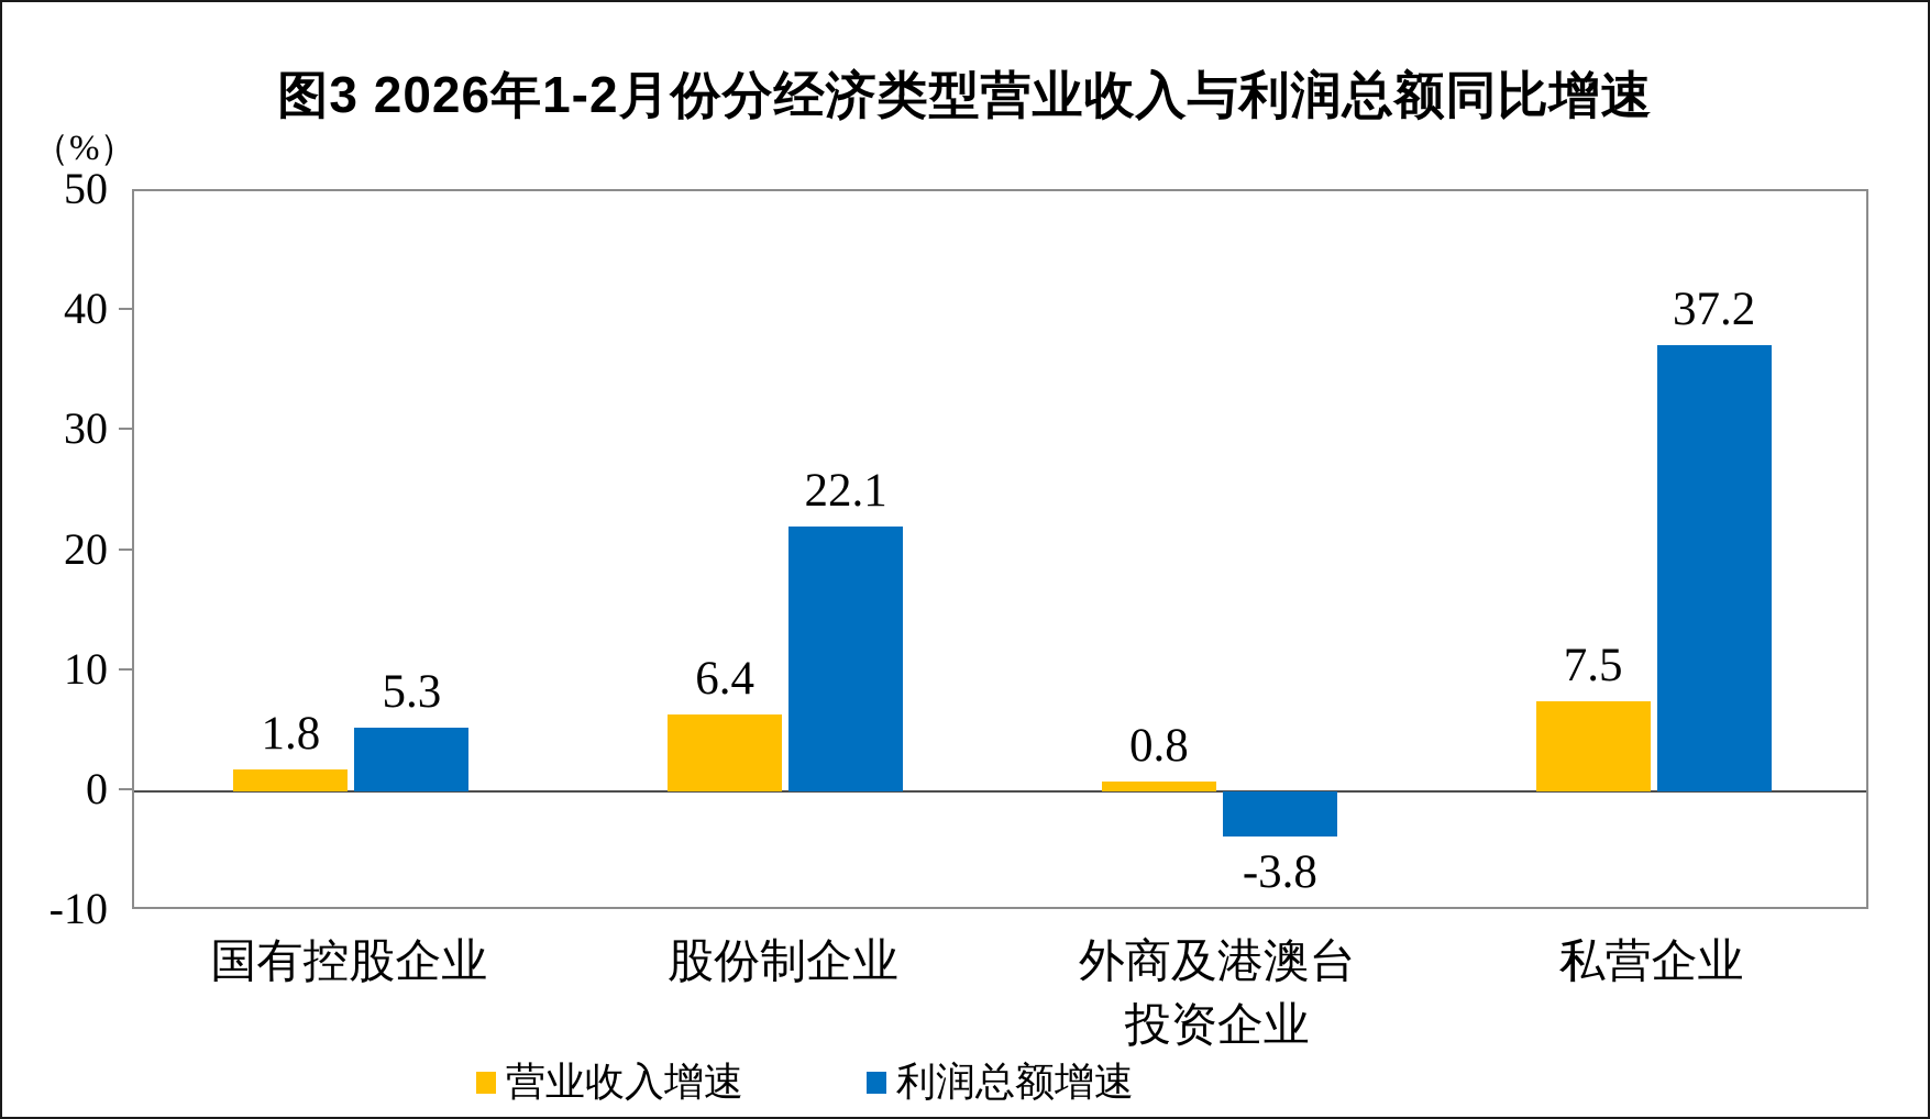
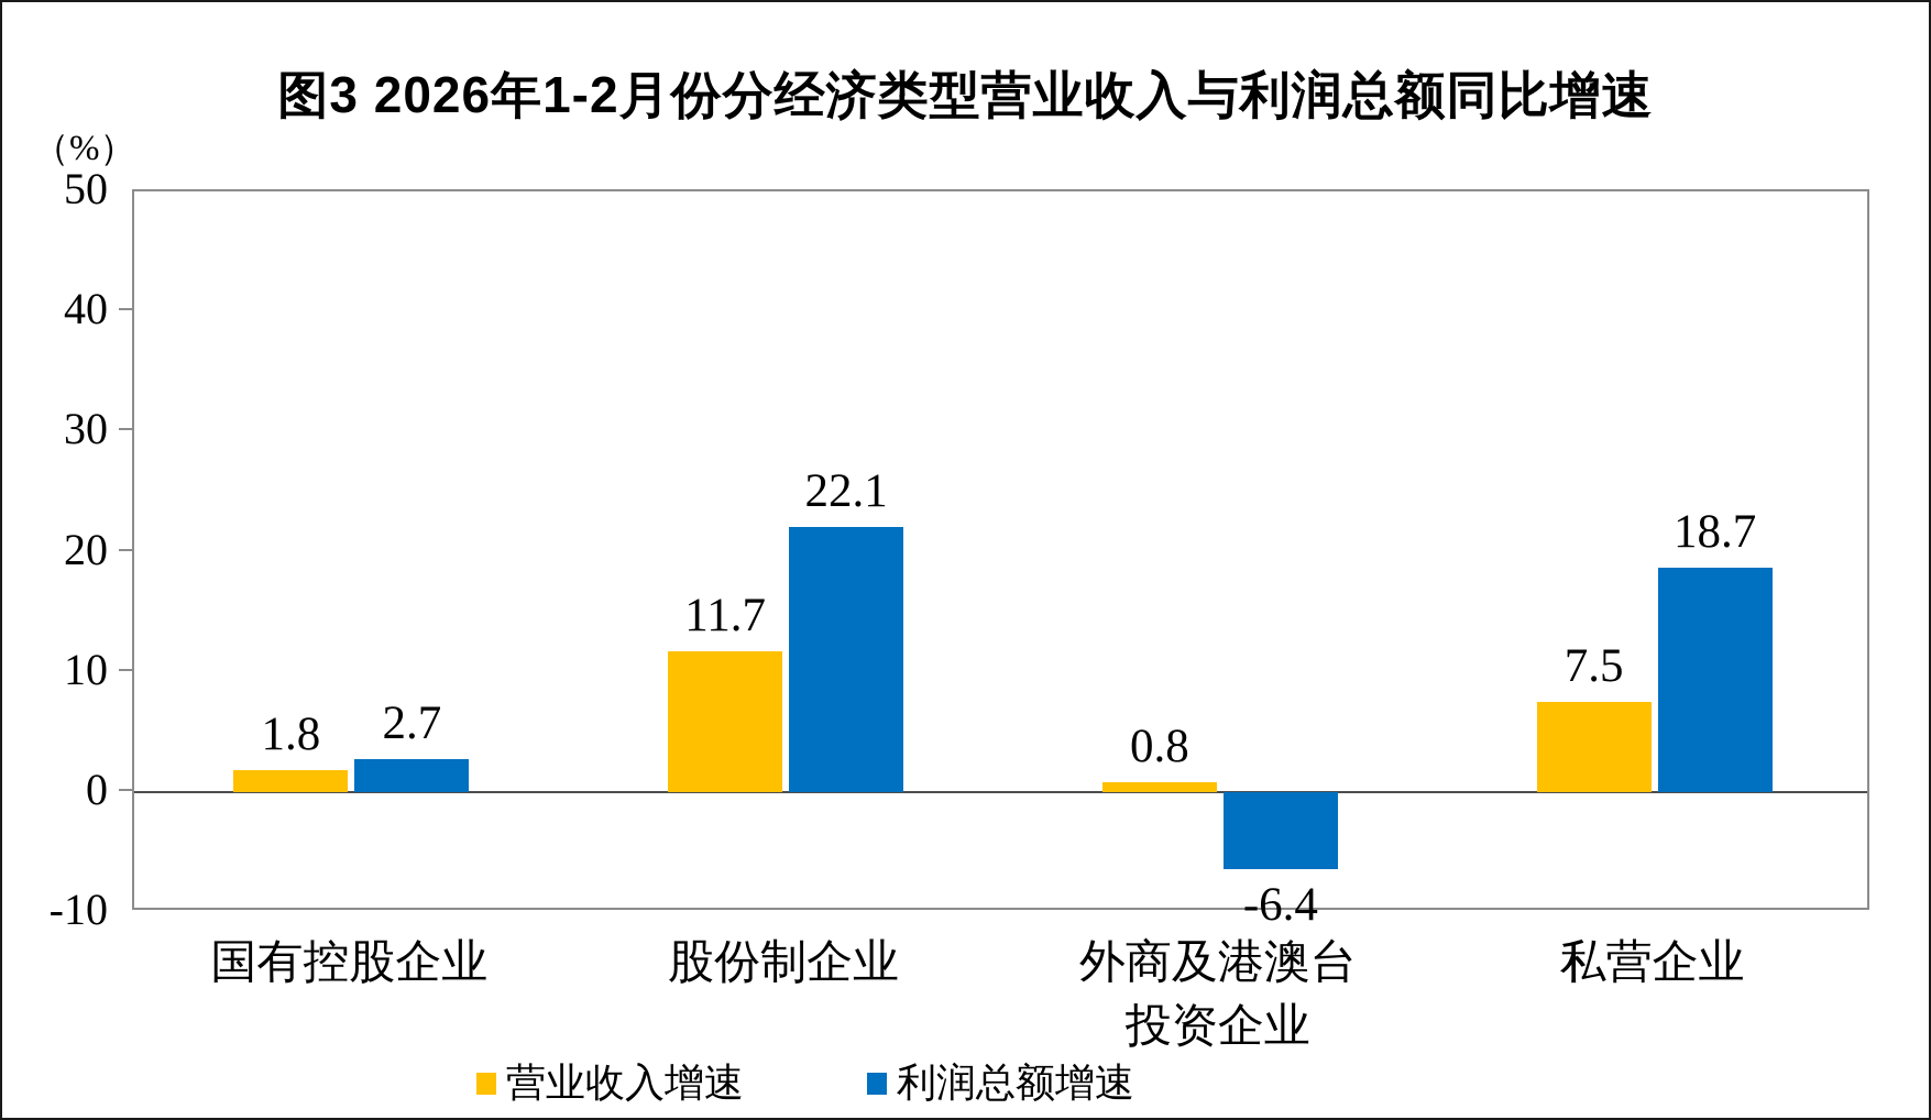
利润总额增速/国有控股企业: 5.3 -> 2.7
营业收入增速/股份制企业: 6.4 -> 11.7
利润总额增速/外商及港澳台 投资企业: -3.8 -> -6.4
利润总额增速/私营企业: 37.2 -> 18.7
